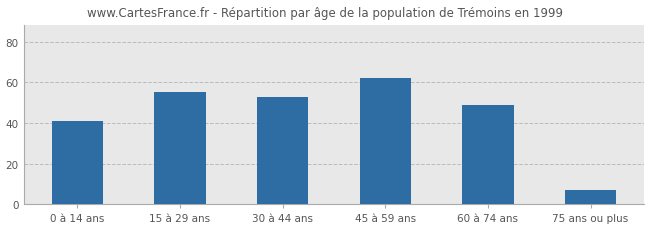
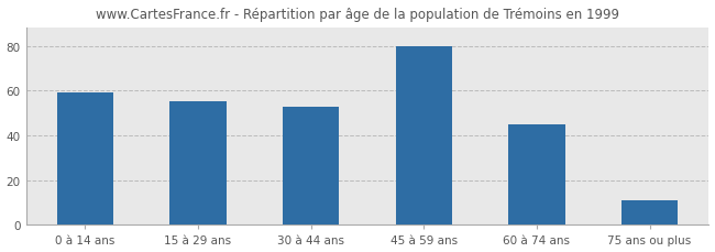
0 à 14 ans: 41 -> 59
45 à 59 ans: 62 -> 80
60 à 74 ans: 49 -> 45
75 ans ou plus: 7 -> 11
